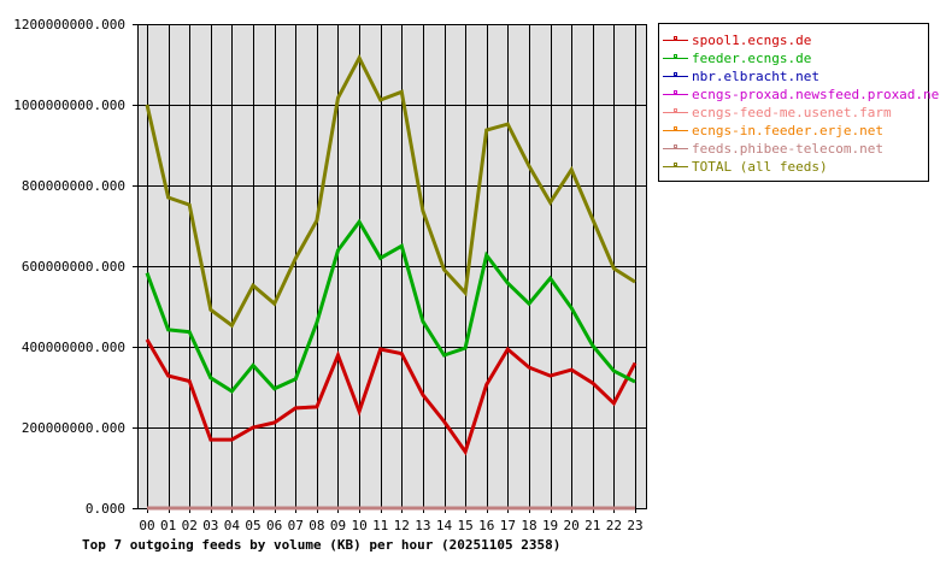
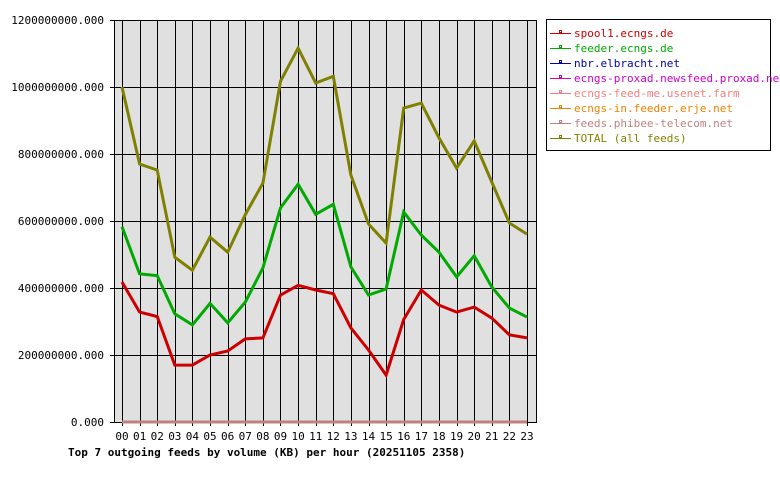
feeder.ecngs.de/07: 320000000 -> 360000000
spool1.ecngs.de/10: 240000000 -> 410000000
feeder.ecngs.de/19: 570000000 -> 430000000
spool1.ecngs.de/23: 360000000 -> 250000000
